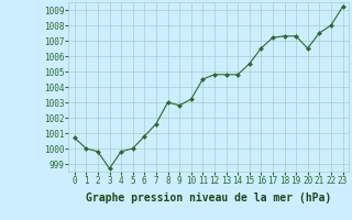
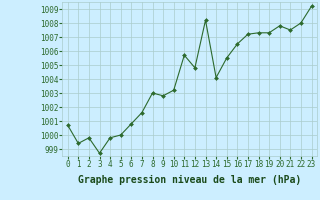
1: 1000.0 -> 999.4
11: 1004.5 -> 1005.7
13: 1004.8 -> 1008.2
14: 1004.8 -> 1004.1
20: 1006.5 -> 1007.8
